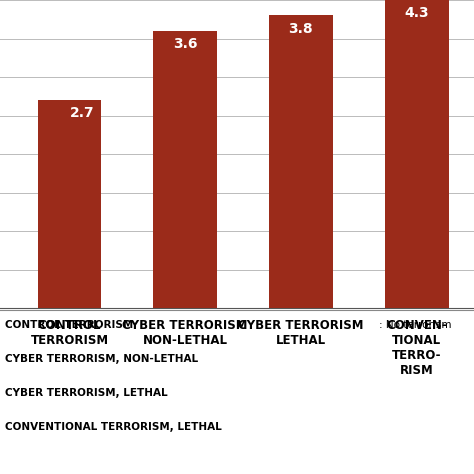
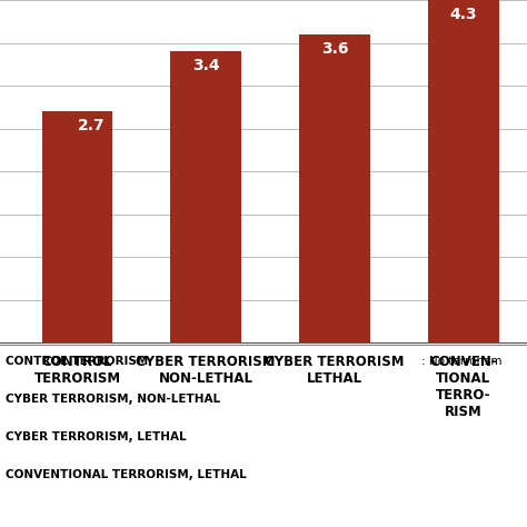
CYBER TERRORISM NON-LETHAL: 3.6 -> 3.4
CYBER TERRORISM LETHAL: 3.8 -> 3.6
